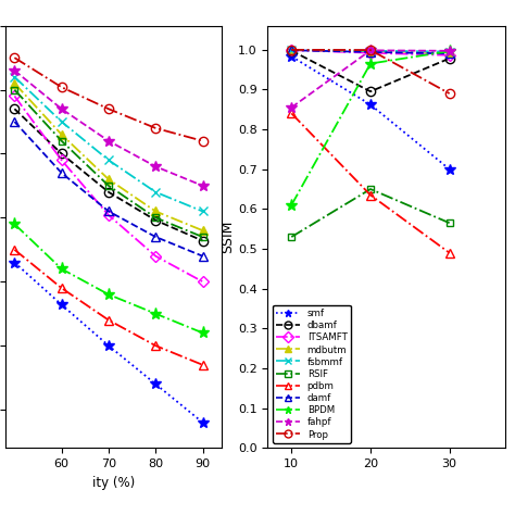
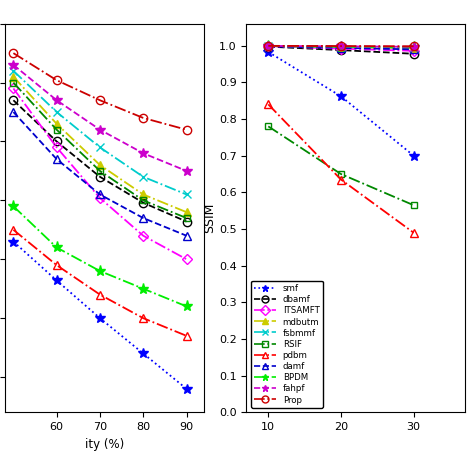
RSIF/10: 0.530 -> 0.780
BPDM/10: 0.610 -> 0.999
fahpf/10: 0.855 -> 0.999
dbamf/20: 0.895 -> 0.988
BPDM/20: 0.965 -> 0.998
Prop/30: 0.890 -> 0.999
